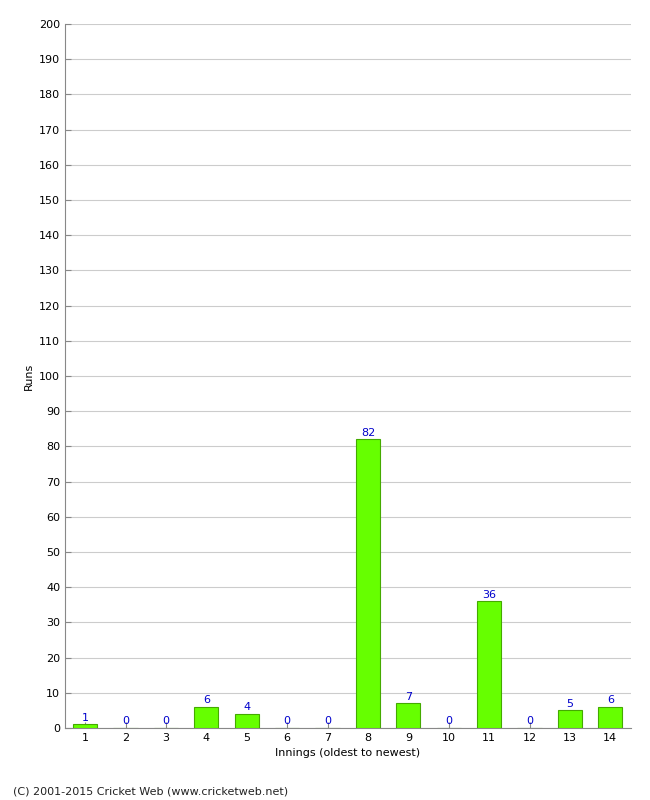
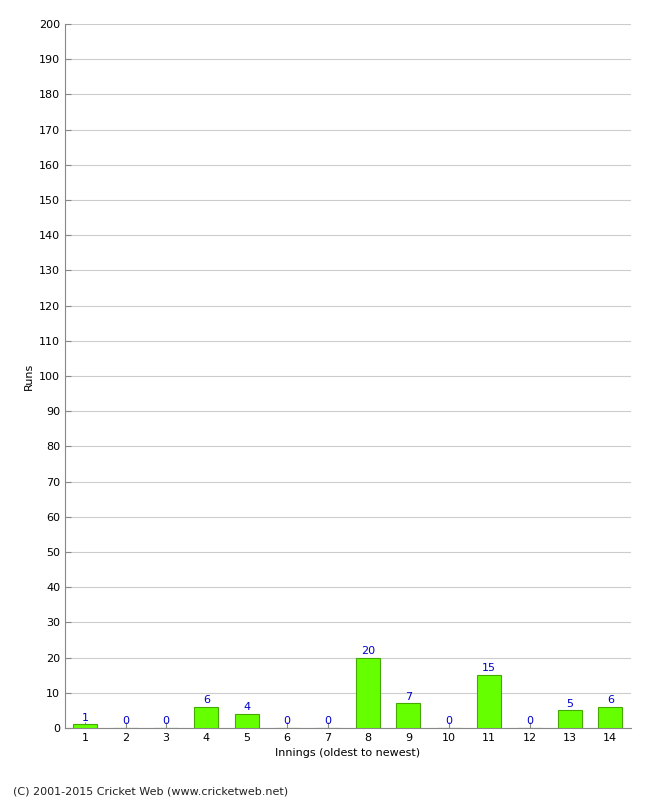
8: 82 -> 20
11: 36 -> 15
